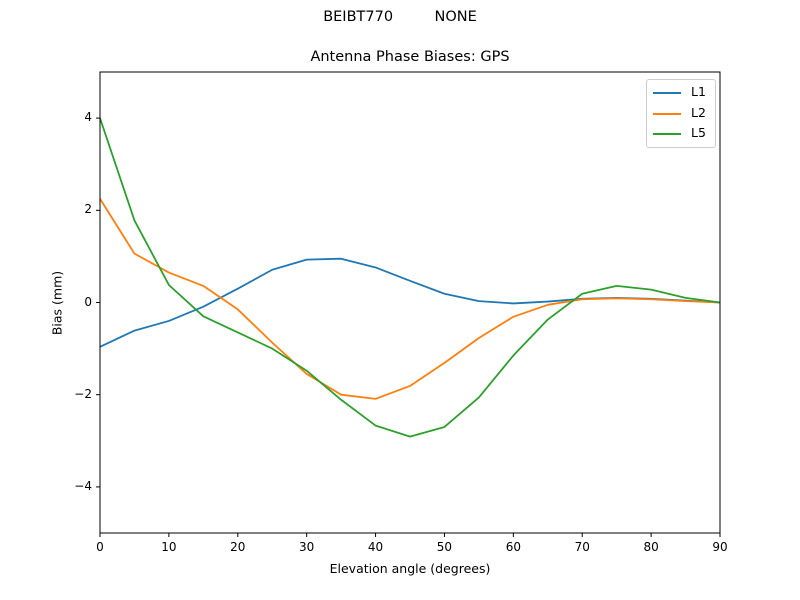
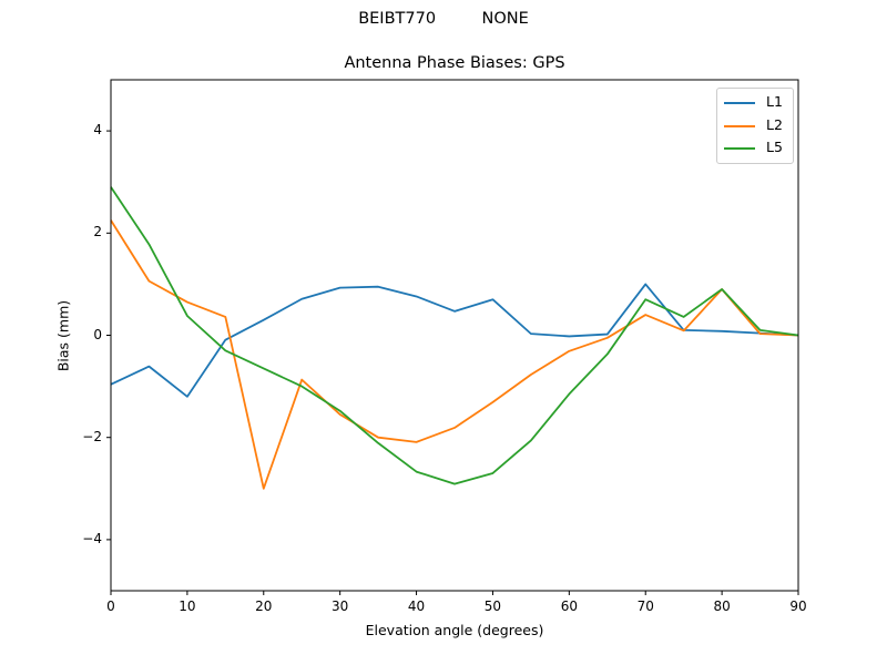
L5/0: 4.0 -> 2.9
L1/10: -0.4 -> -1.2
L2/20: -0.1 -> -3.0
L1/50: 0.2 -> 0.7
L1/70: 0.1 -> 1.0
L2/70: 0.1 -> 0.4
L5/70: 0.2 -> 0.7
L2/80: 0.1 -> 0.9
L5/80: 0.3 -> 0.9
